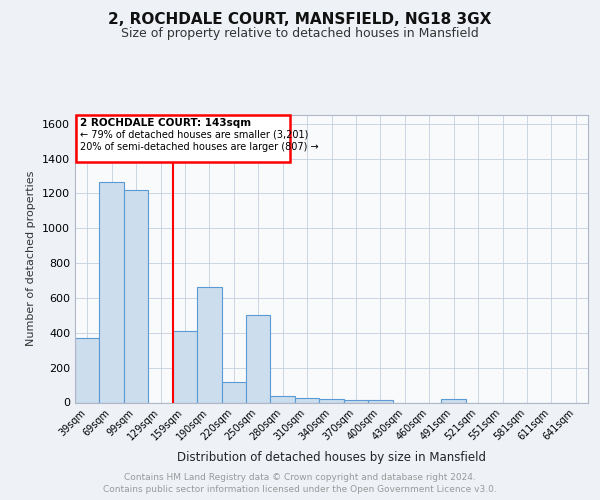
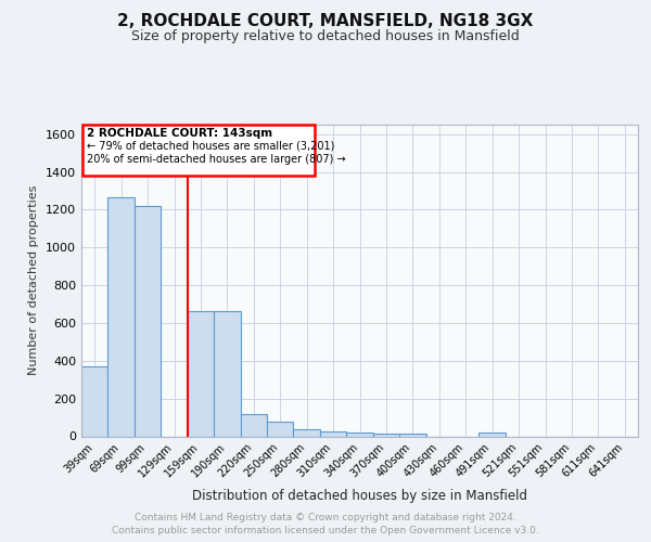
159sqm: 410 -> 660
250sqm: 500 -> 80
